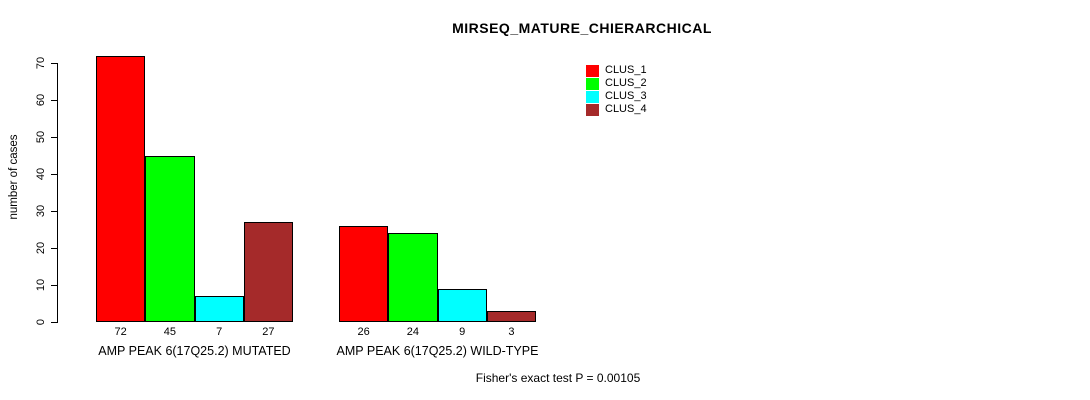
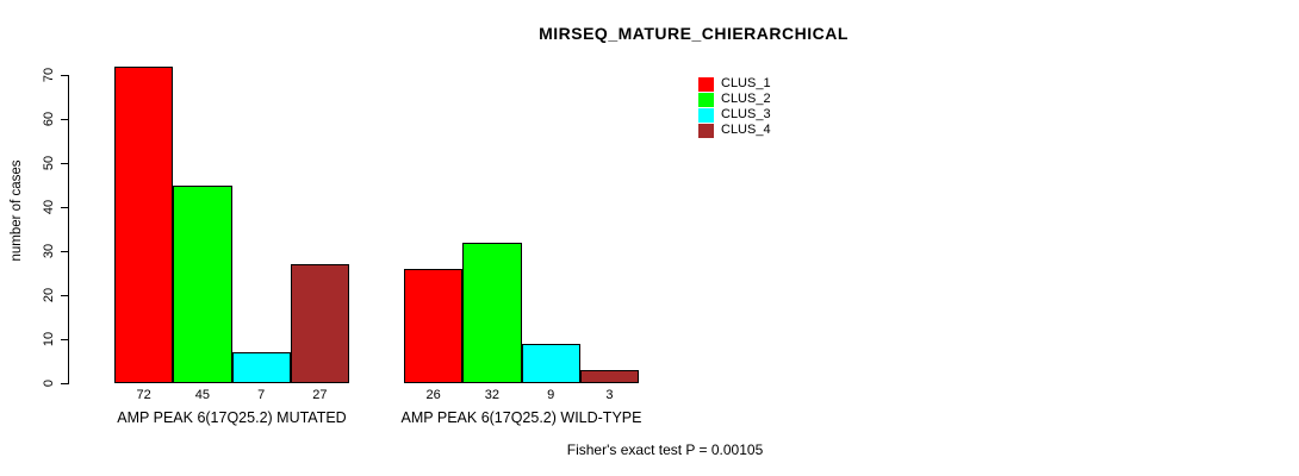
CLUS_2/AMP PEAK 6(17Q25.2) WILD-TYPE: 24 -> 32
